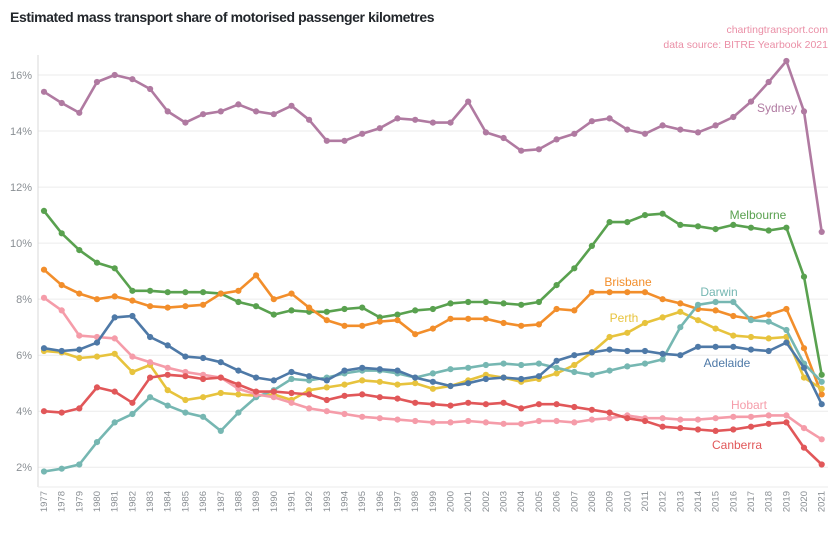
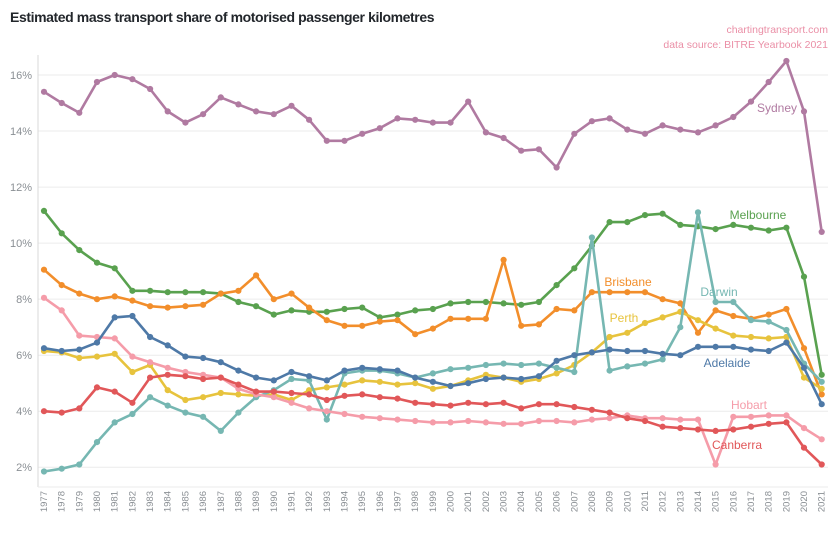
Sydney/1987: 14.7% -> 15.2%
Darwin/1993: 5.2% -> 3.7%
Brisbane/2003: 7.2% -> 9.4%
Sydney/2006: 13.7% -> 12.7%
Darwin/2008: 5.3% -> 10.2%
Brisbane/2014: 7.7% -> 6.8%
Darwin/2014: 7.8% -> 11.1%
Hobart/2015: 3.8% -> 2.1%
